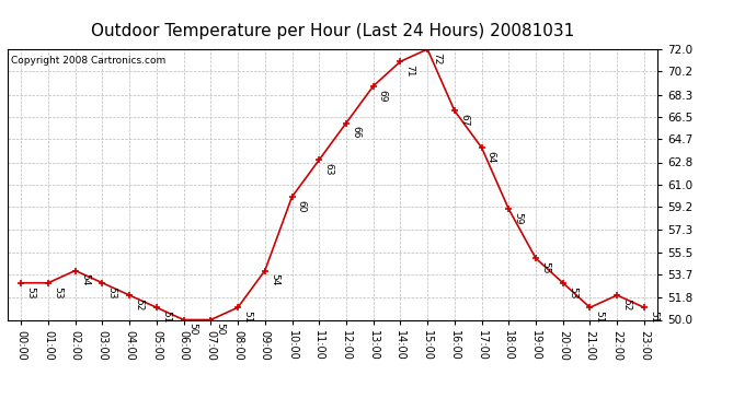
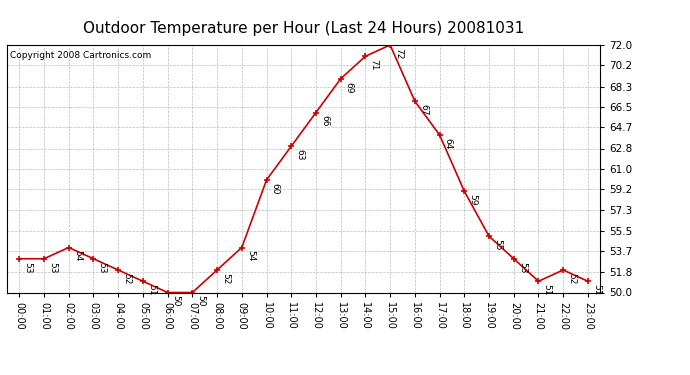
08:00: 51 -> 52
